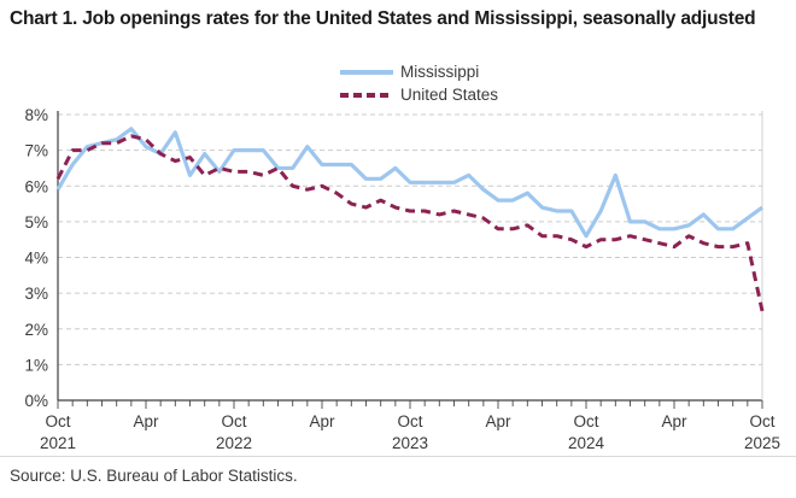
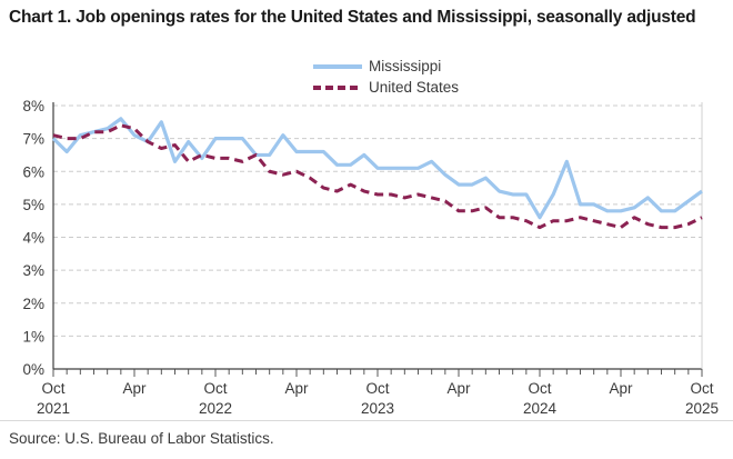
Mississippi/Oct 2021: 5.9% -> 7.0%
United States/Oct 2021: 6.2% -> 7.1%
United States/Oct 2025: 2.5% -> 4.6%
